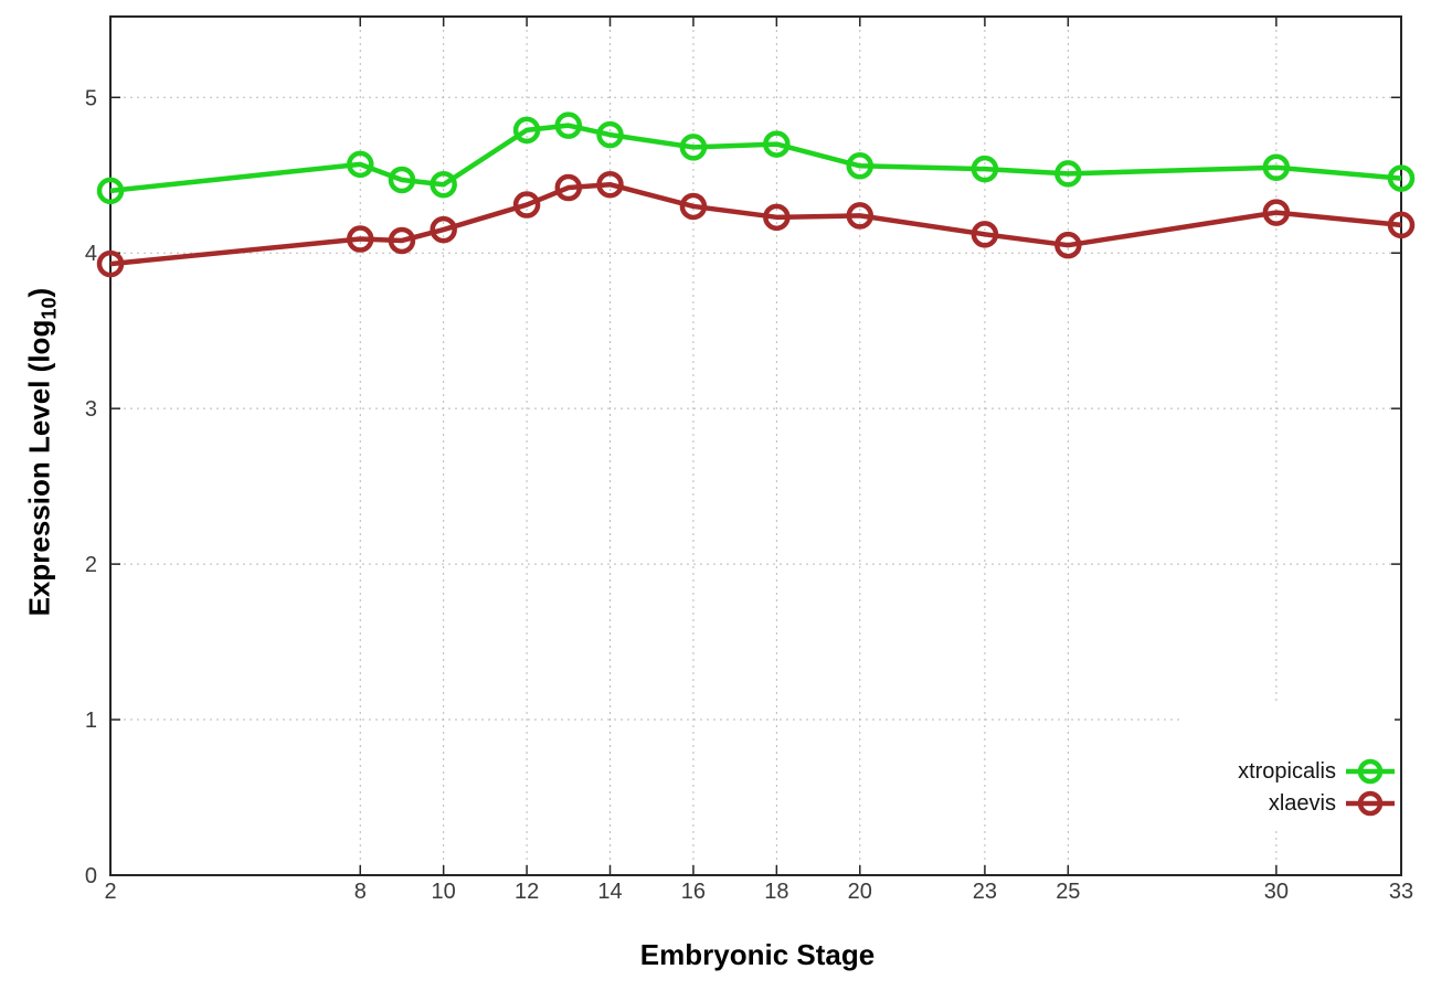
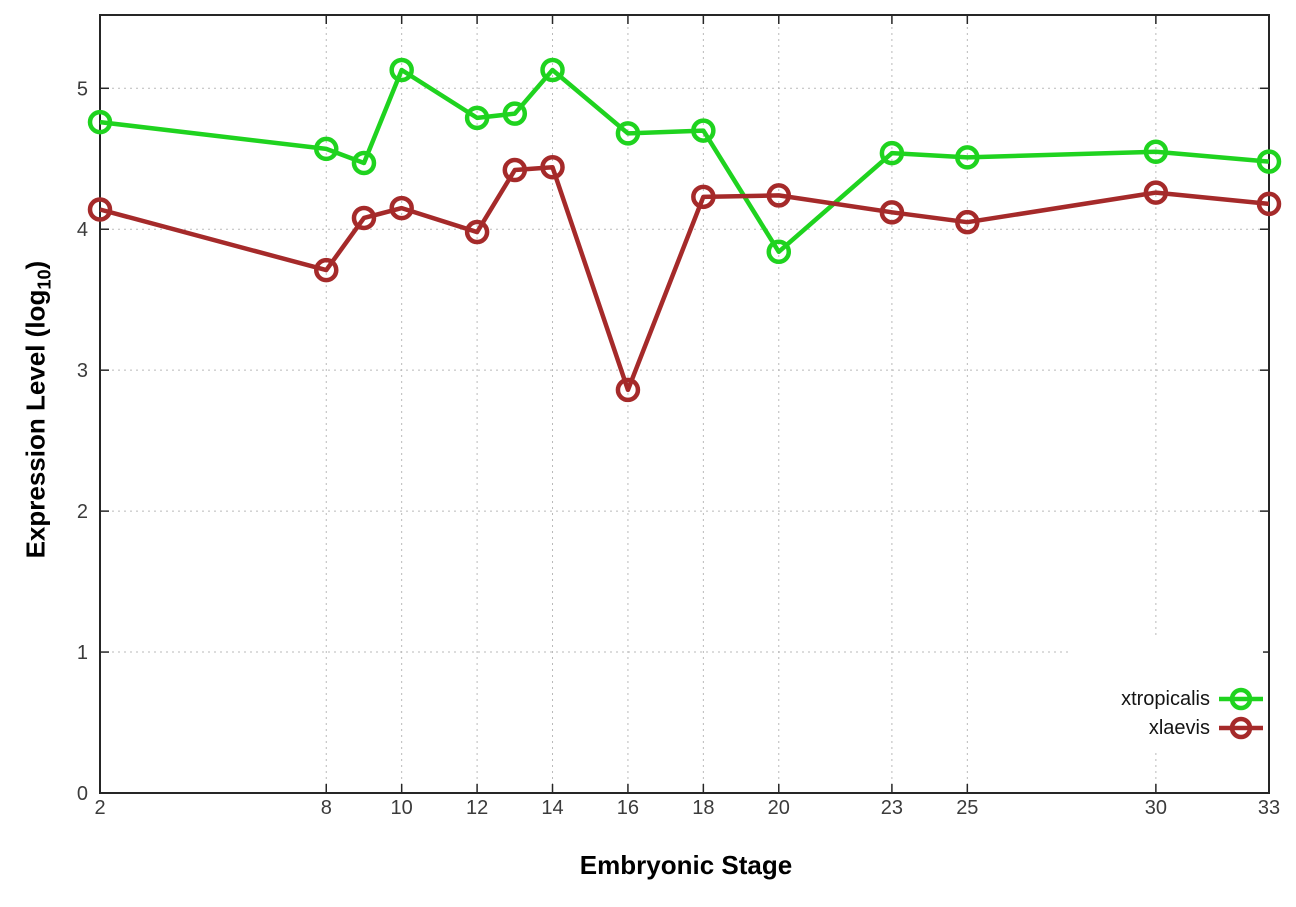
xtropicalis/2: 4.40 -> 4.76
xlaevis/2: 3.93 -> 4.14
xlaevis/8: 4.09 -> 3.71
xtropicalis/10: 4.44 -> 5.13
xlaevis/12: 4.31 -> 3.98
xtropicalis/14: 4.76 -> 5.13
xlaevis/16: 4.30 -> 2.86
xtropicalis/20: 4.56 -> 3.84
